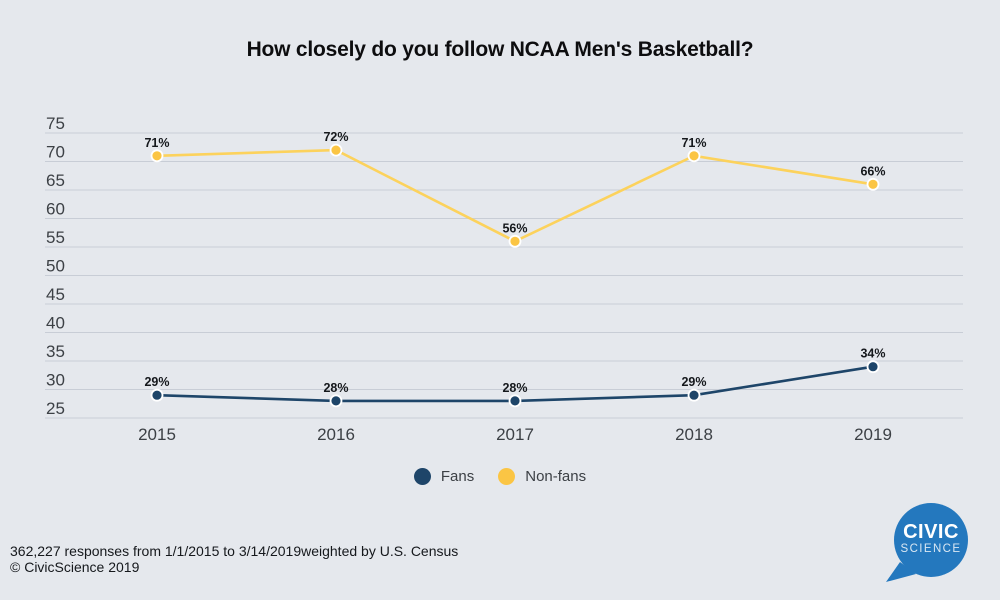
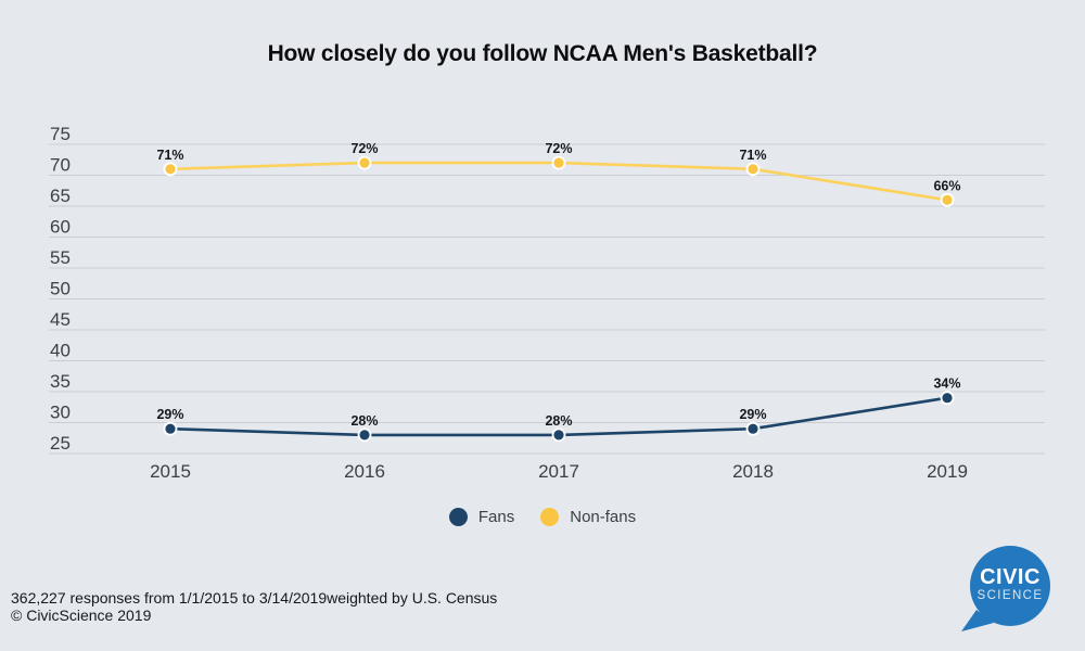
Non-fans/2017: 56% -> 72%
